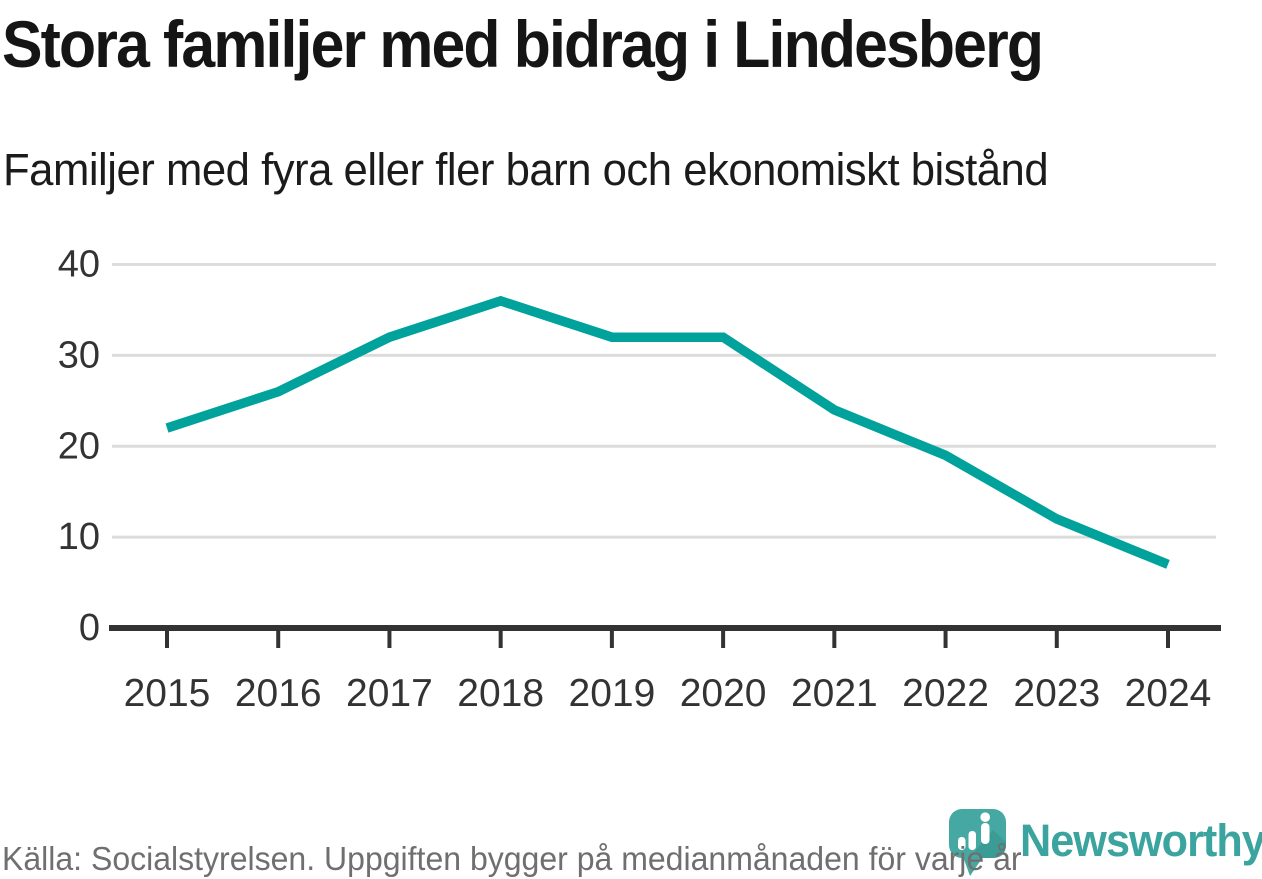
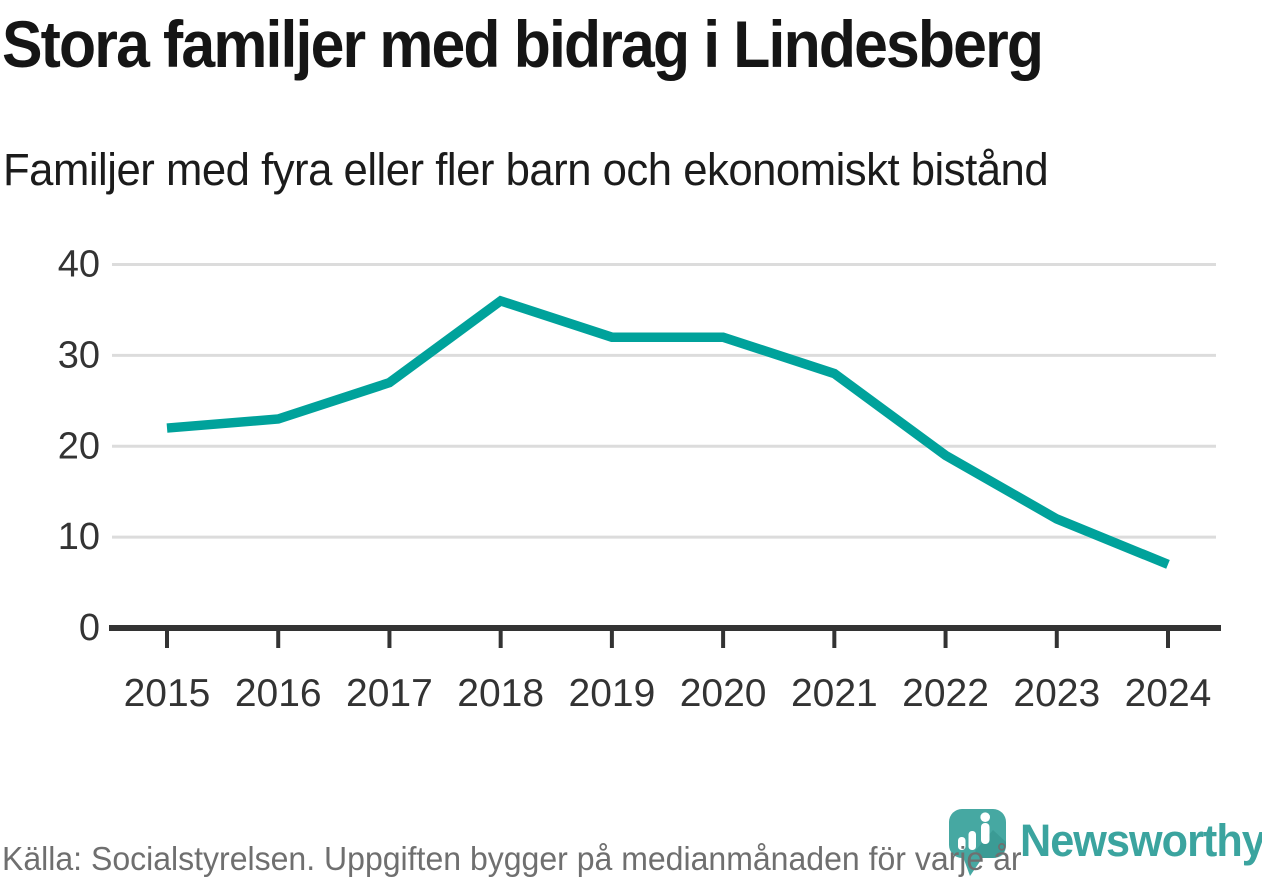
2016: 26 -> 23
2017: 32 -> 27
2021: 24 -> 28
